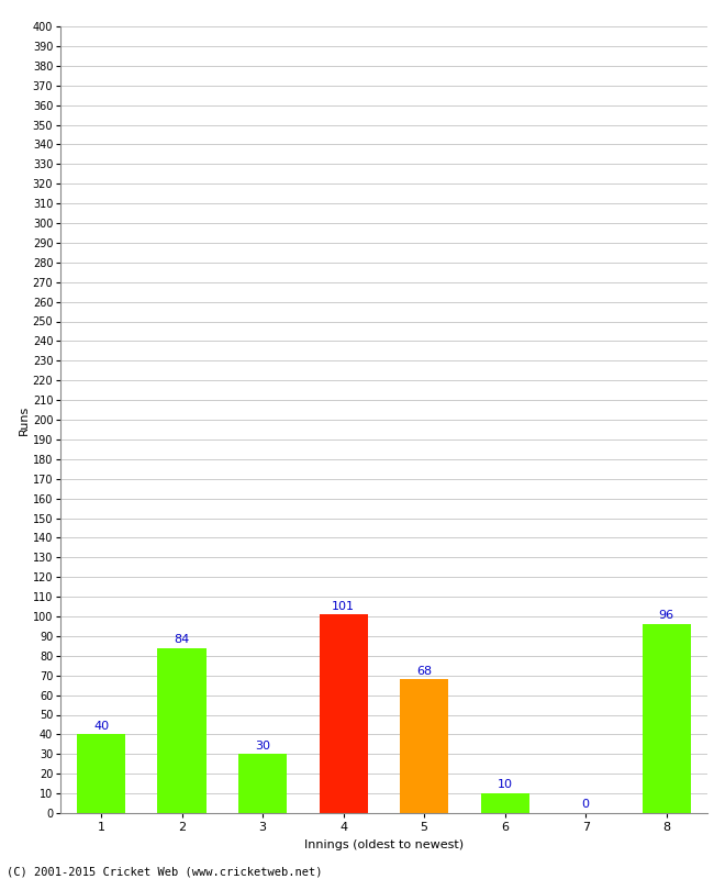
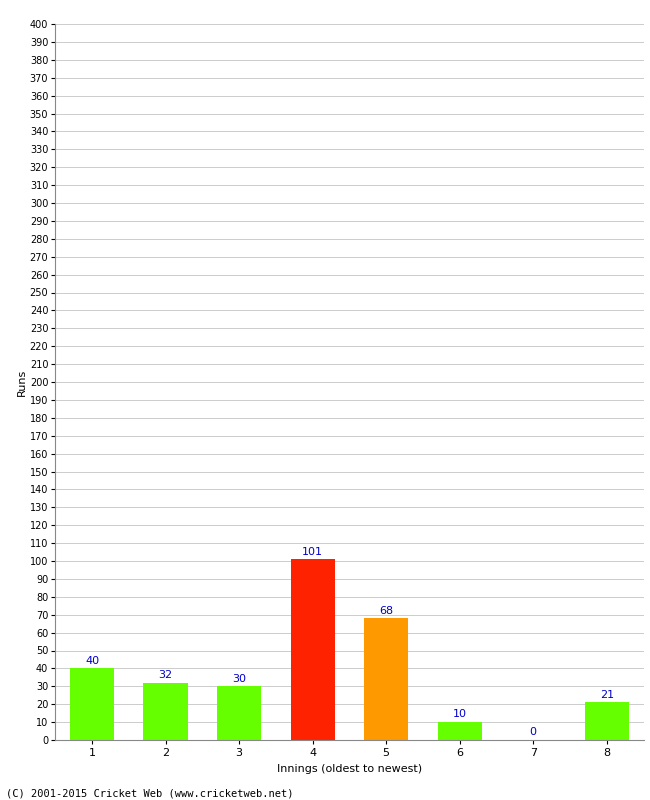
2: 84 -> 32
8: 96 -> 21
